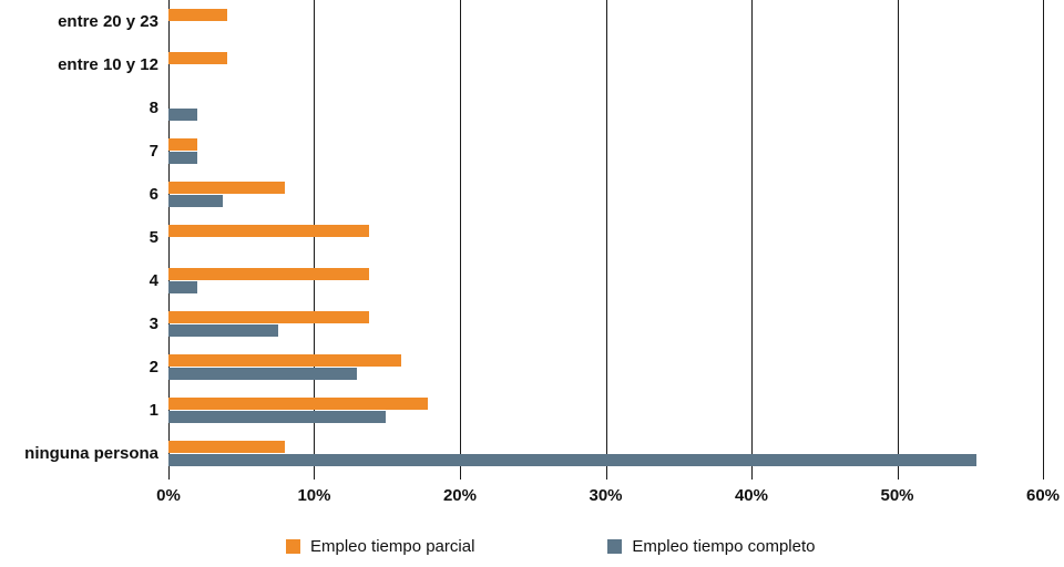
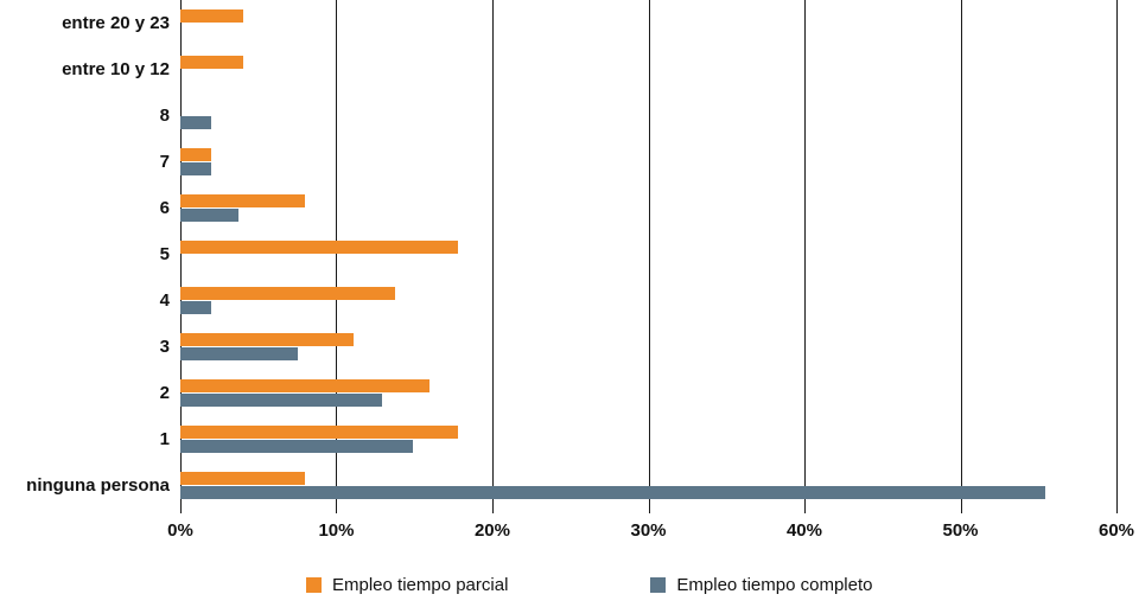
Empleo tiempo parcial/5: 13.8% -> 17.8%
Empleo tiempo parcial/3: 13.8% -> 11.1%
